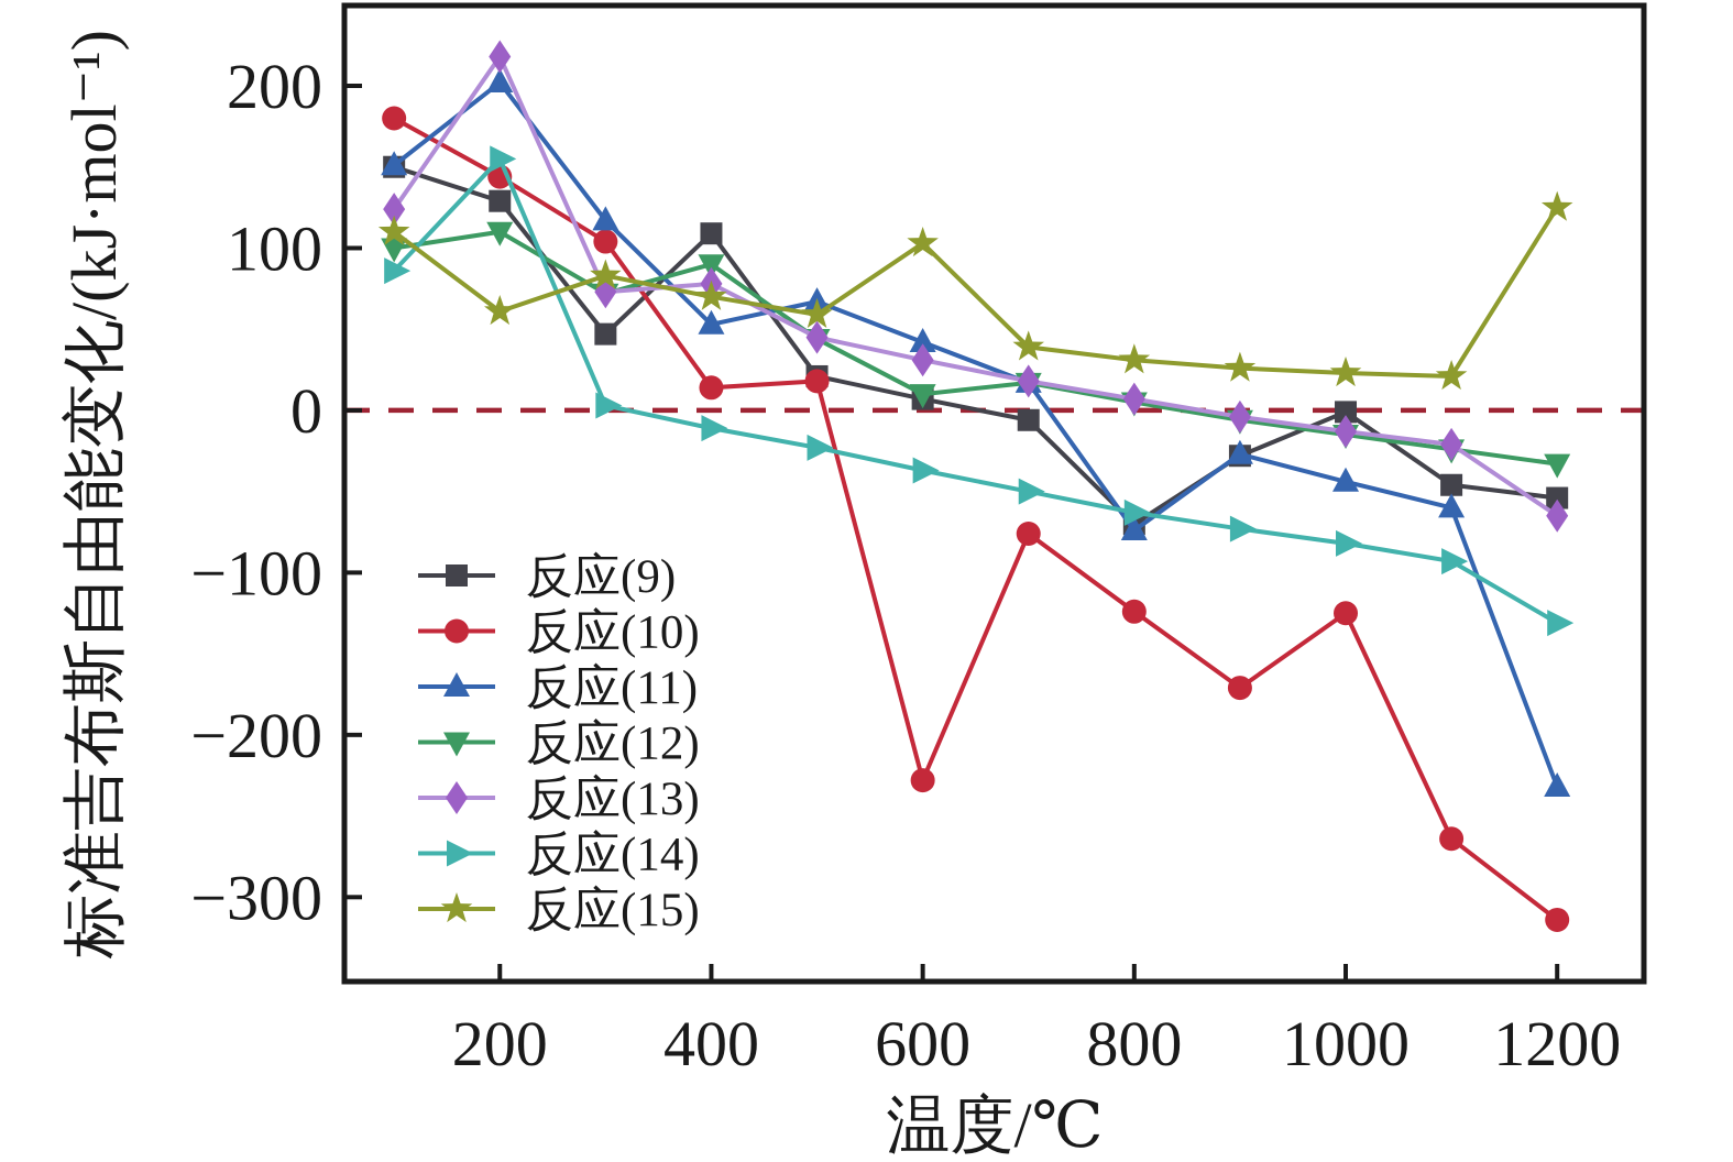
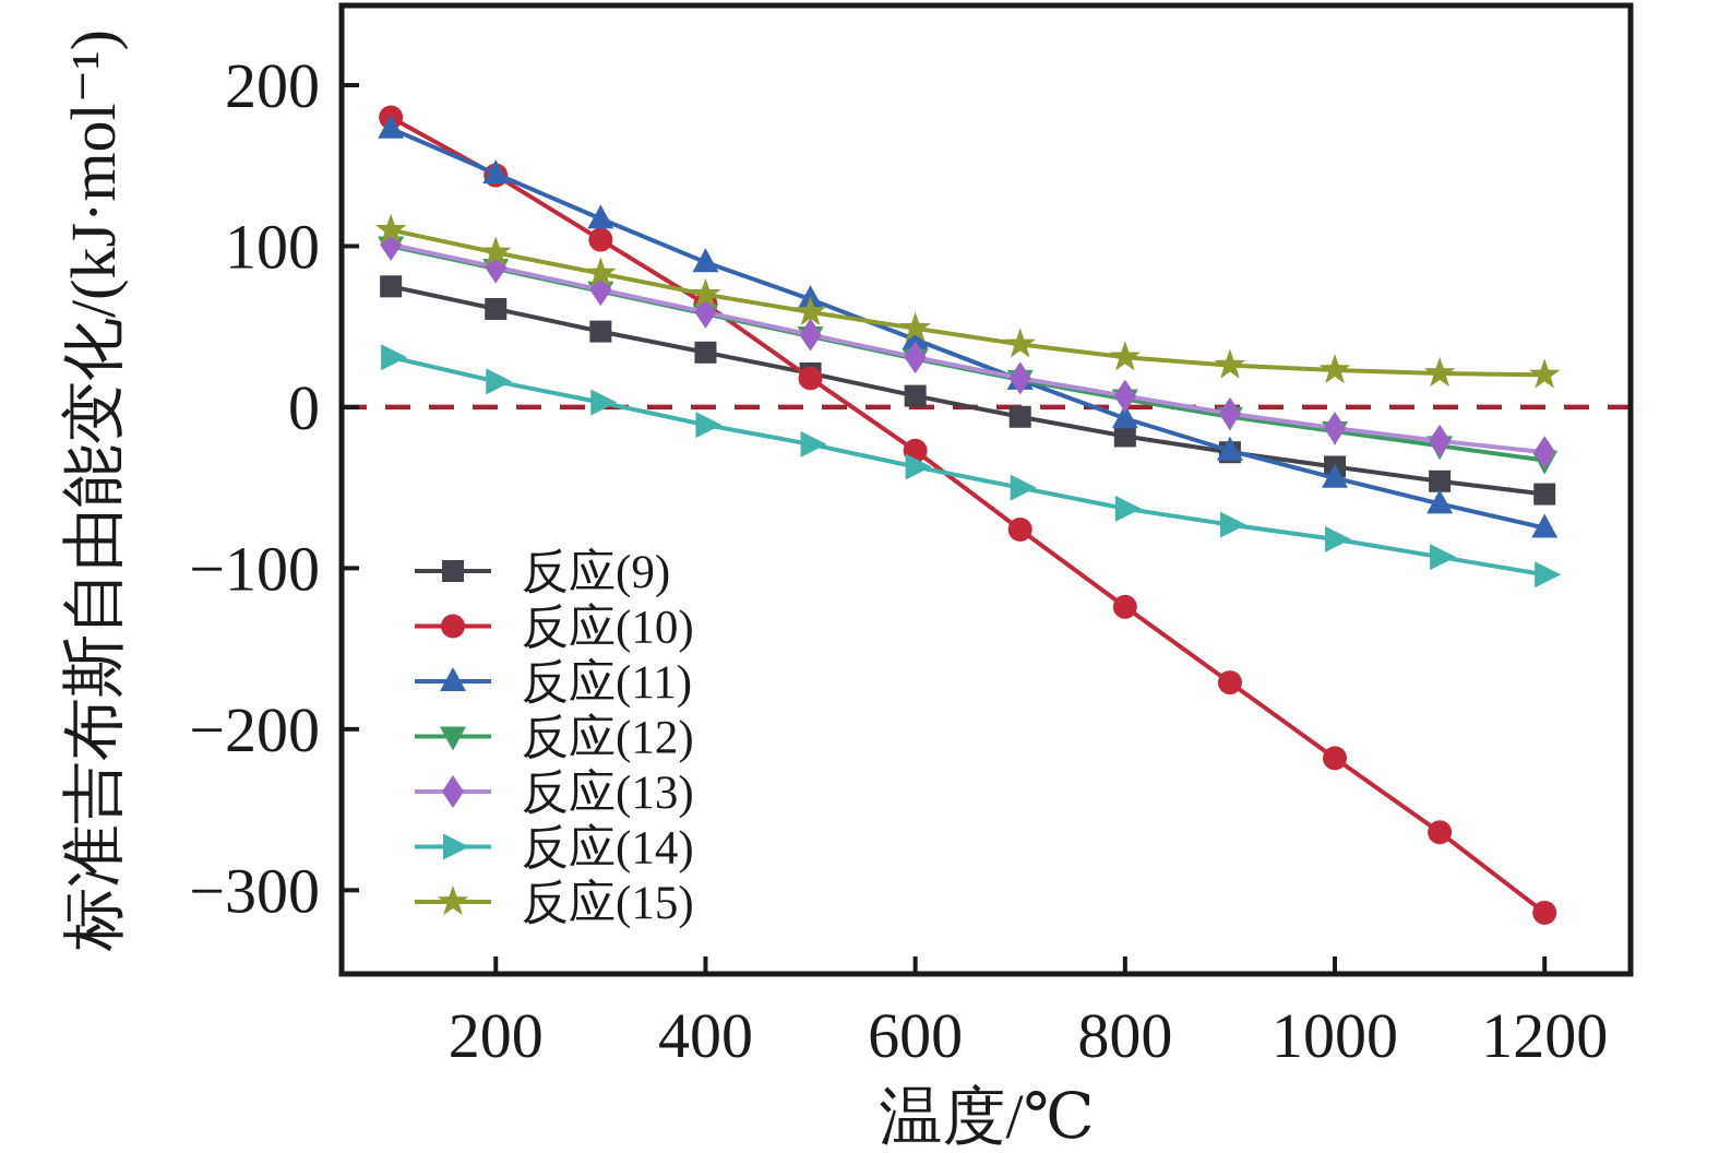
反应(9)/100: 150 -> 75
反应(11)/100: 151 -> 173
反应(13)/100: 124 -> 101
反应(14)/100: 86 -> 31
反应(9)/200: 129 -> 61
反应(11)/200: 202 -> 145
反应(12)/200: 110 -> 86
反应(13)/200: 218 -> 87
反应(14)/200: 155 -> 16
反应(15)/200: 61 -> 96
反应(9)/400: 109 -> 34
反应(10)/400: 14 -> 64
反应(11)/400: 53 -> 90
反应(12)/400: 90 -> 58
反应(13)/400: 78 -> 59
反应(10)/600: -228 -> -27
反应(12)/600: 10 -> 30
反应(15)/600: 103 -> 49
反应(9)/800: -70 -> -18
反应(11)/800: -74 -> -7
反应(9)/1000: -1 -> -37
反应(10)/1000: -125 -> -218
反应(11)/1200: -232 -> -75
反应(13)/1200: -65 -> -28
反应(14)/1200: -131 -> -104
反应(15)/1200: 125 -> 20
